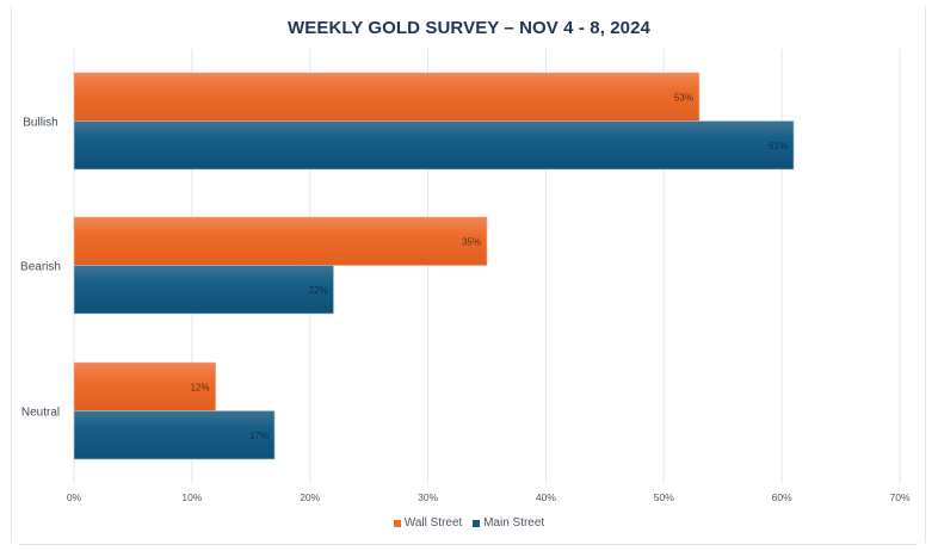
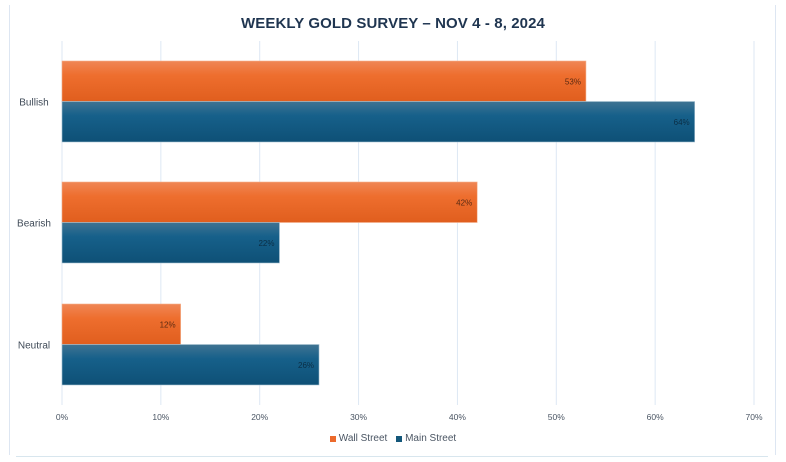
Main Street/Bullish: 61% -> 64%
Wall Street/Bearish: 35% -> 42%
Main Street/Neutral: 17% -> 26%
